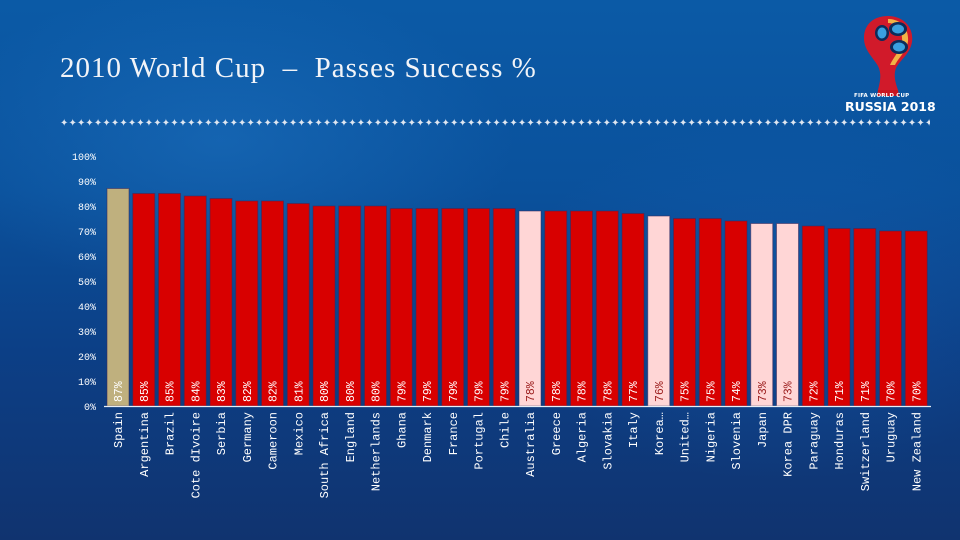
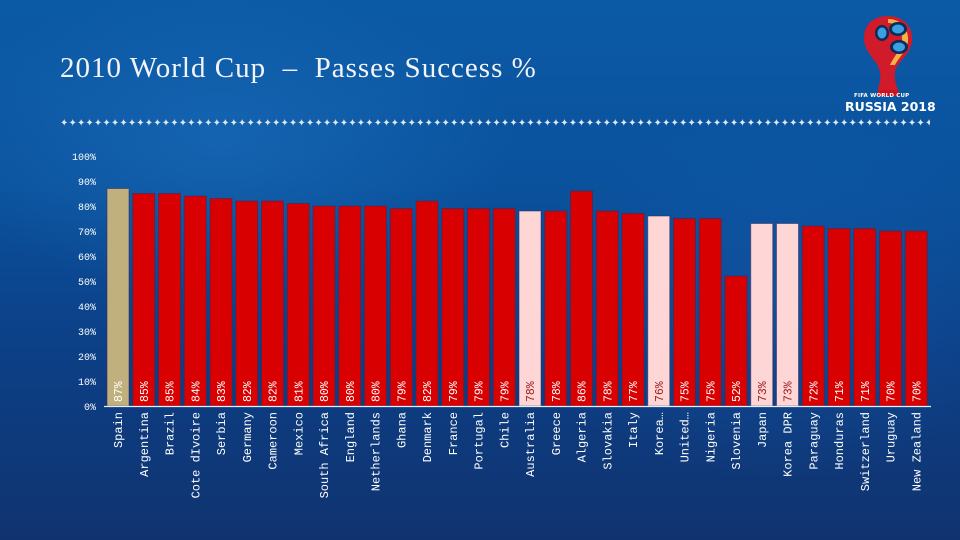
Denmark: 79% -> 82%
Algeria: 78% -> 86%
Slovenia: 74% -> 52%
